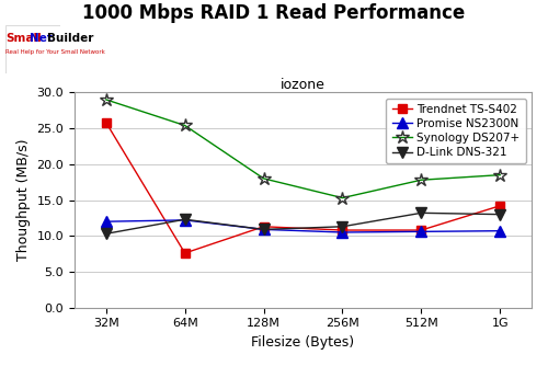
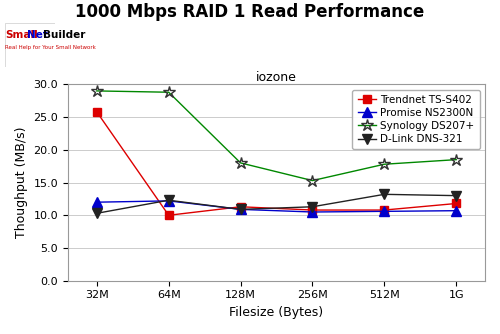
Trendnet TS-S402/64M: 7.6 -> 10.0
Synology DS207+/64M: 25.4 -> 28.8
Trendnet TS-S402/1G: 14.2 -> 11.8
